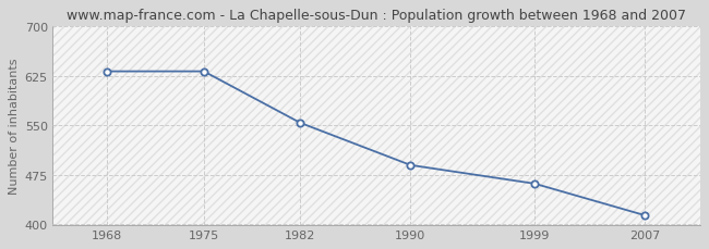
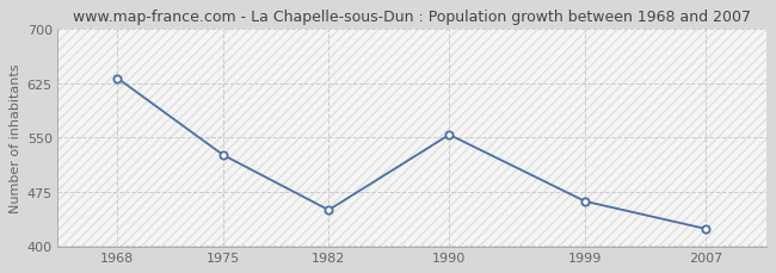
1975: 632 -> 526
1982: 554 -> 450
1990: 490 -> 554
2007: 414 -> 424
